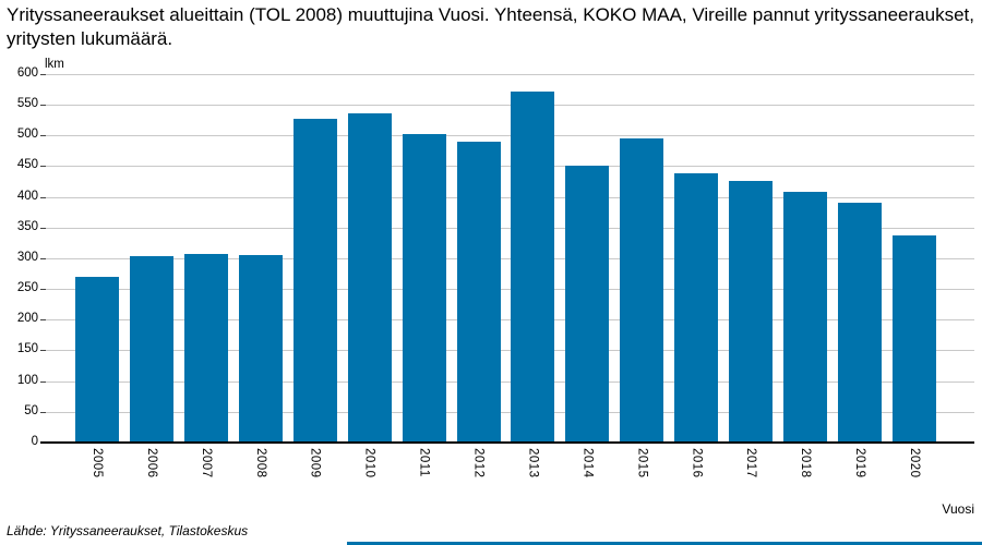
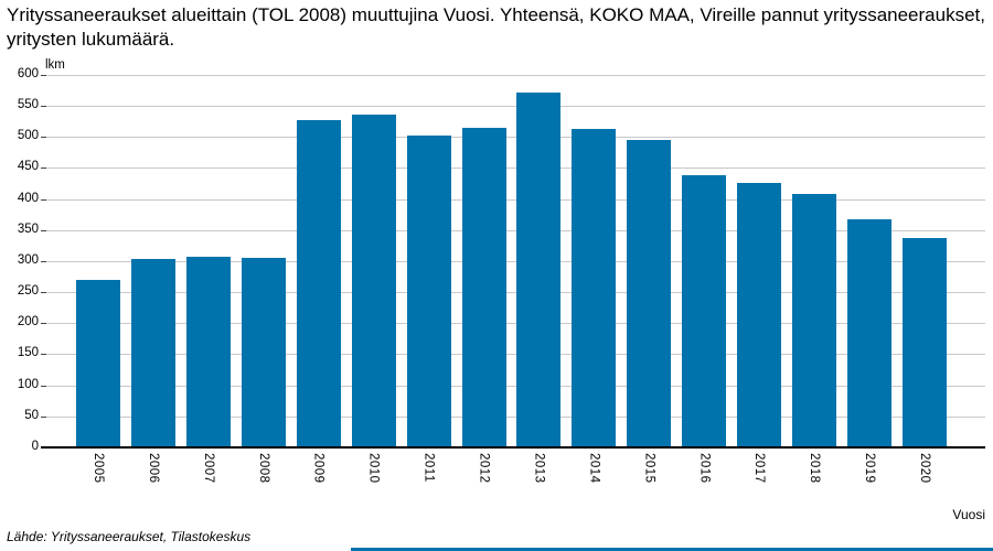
2012: 490 -> 520
2014: 450 -> 510
2019: 390 -> 370
